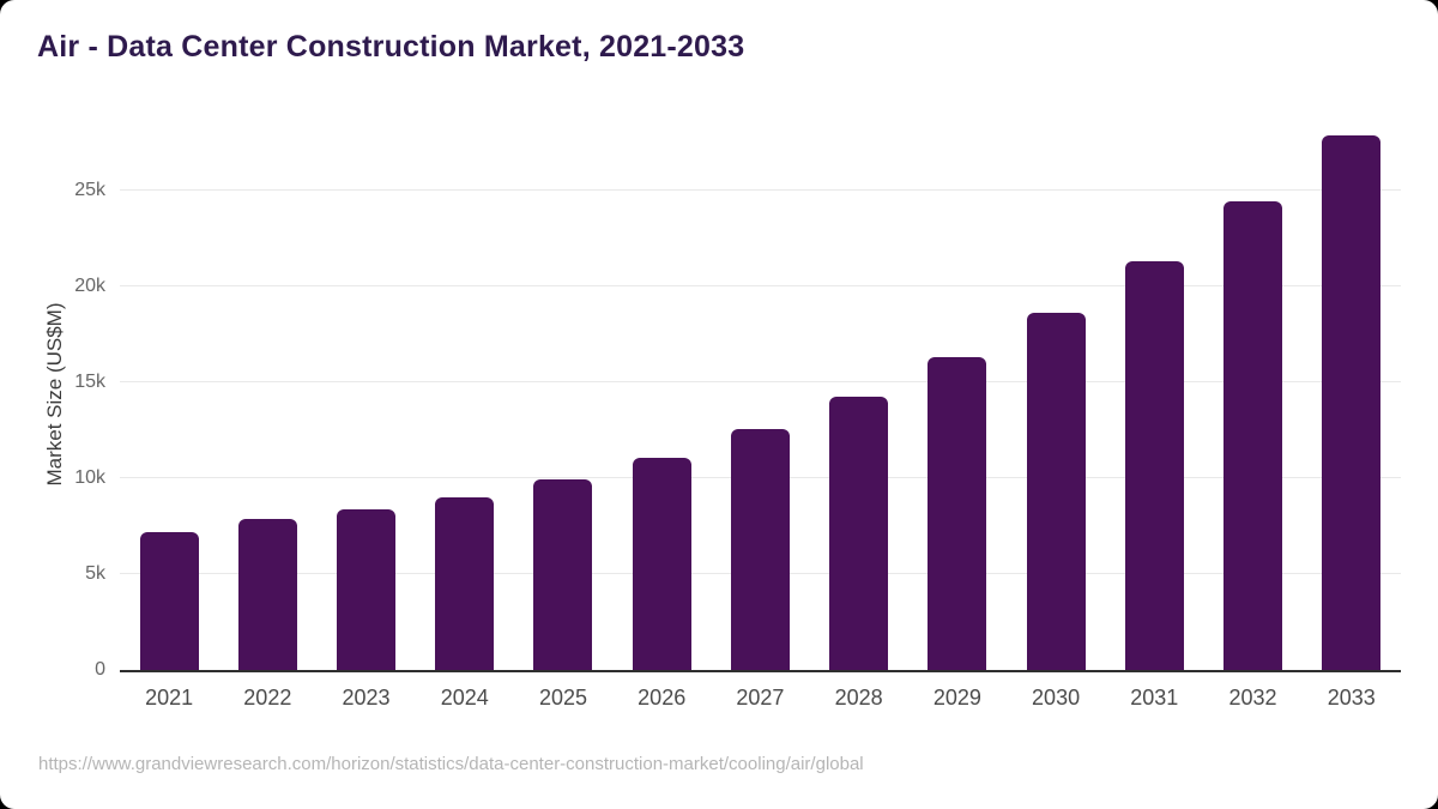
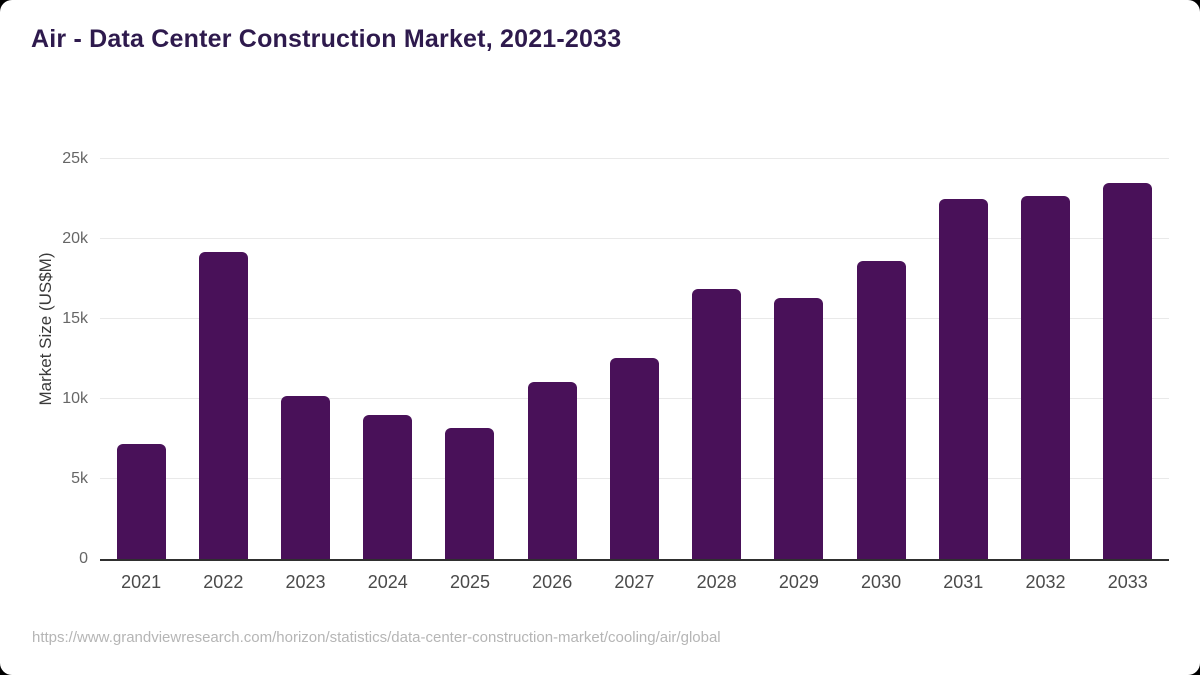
2022: 7.8k -> 19.2k
2023: 8.4k -> 10.2k
2025: 10.0k -> 8.2k
2028: 14.2k -> 16.9k
2031: 21.3k -> 22.5k
2032: 24.4k -> 22.7k
2033: 27.9k -> 23.5k
